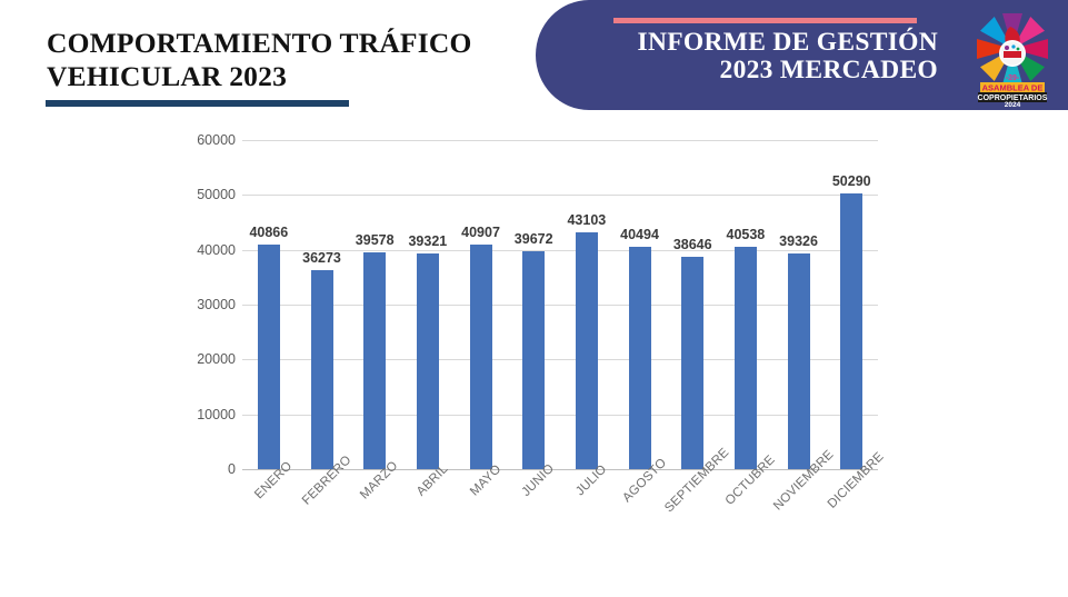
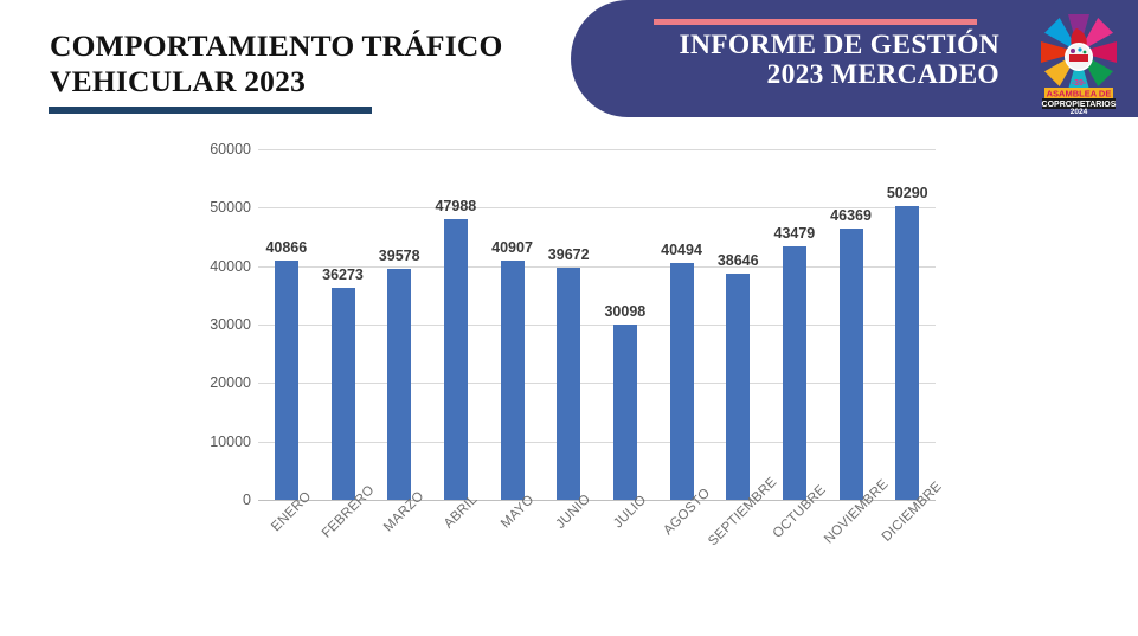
ABRIL: 39321 -> 47988
JULIO: 43103 -> 30098
OCTUBRE: 40538 -> 43479
NOVIEMBRE: 39326 -> 46369
